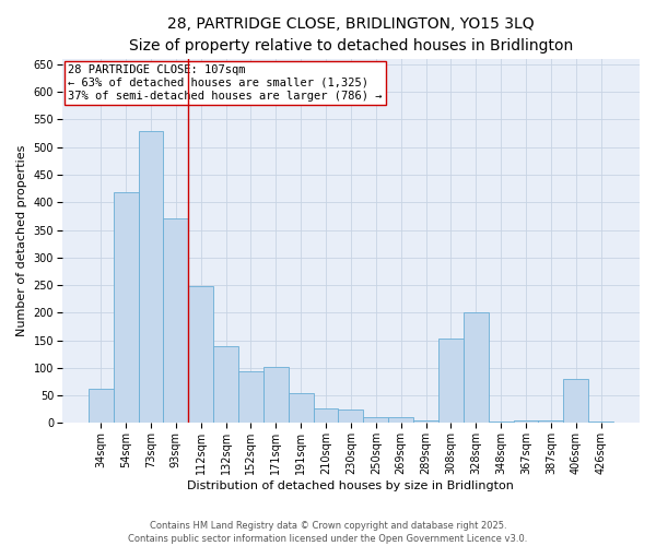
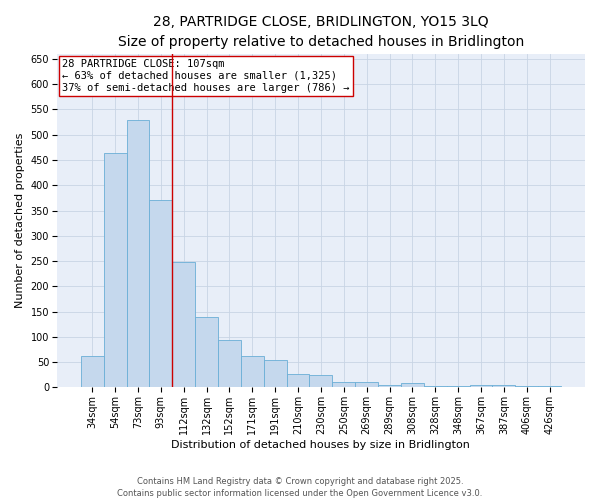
54sqm: 418 -> 463
171sqm: 102 -> 62
308sqm: 154 -> 8
328sqm: 200 -> 3
406sqm: 80 -> 3
